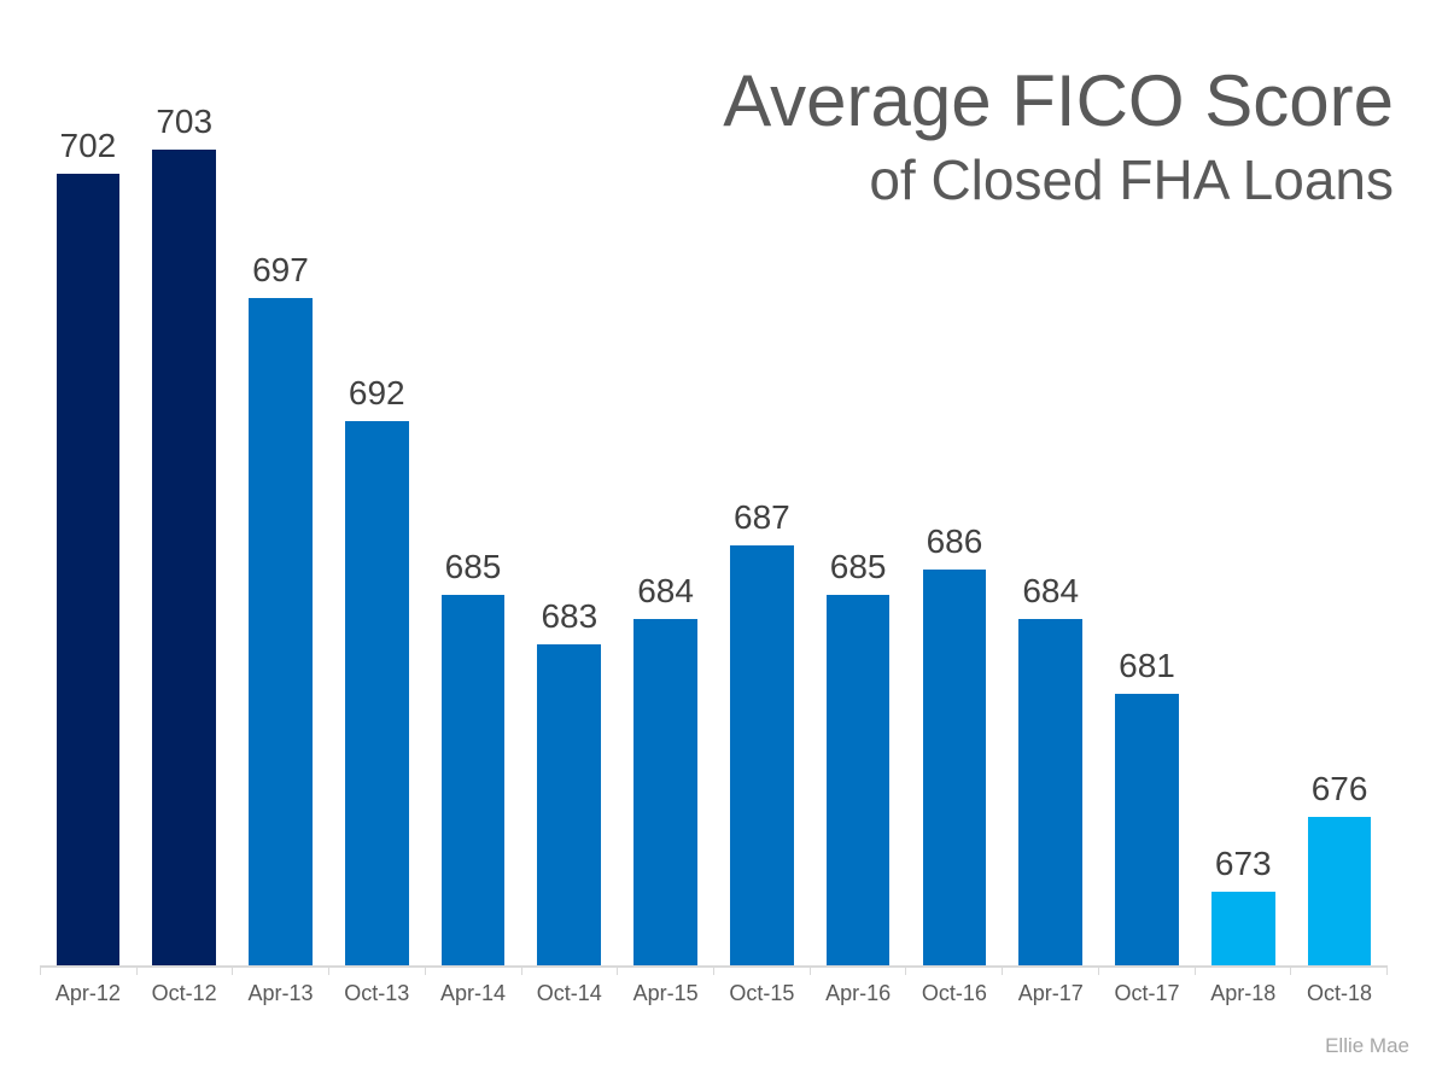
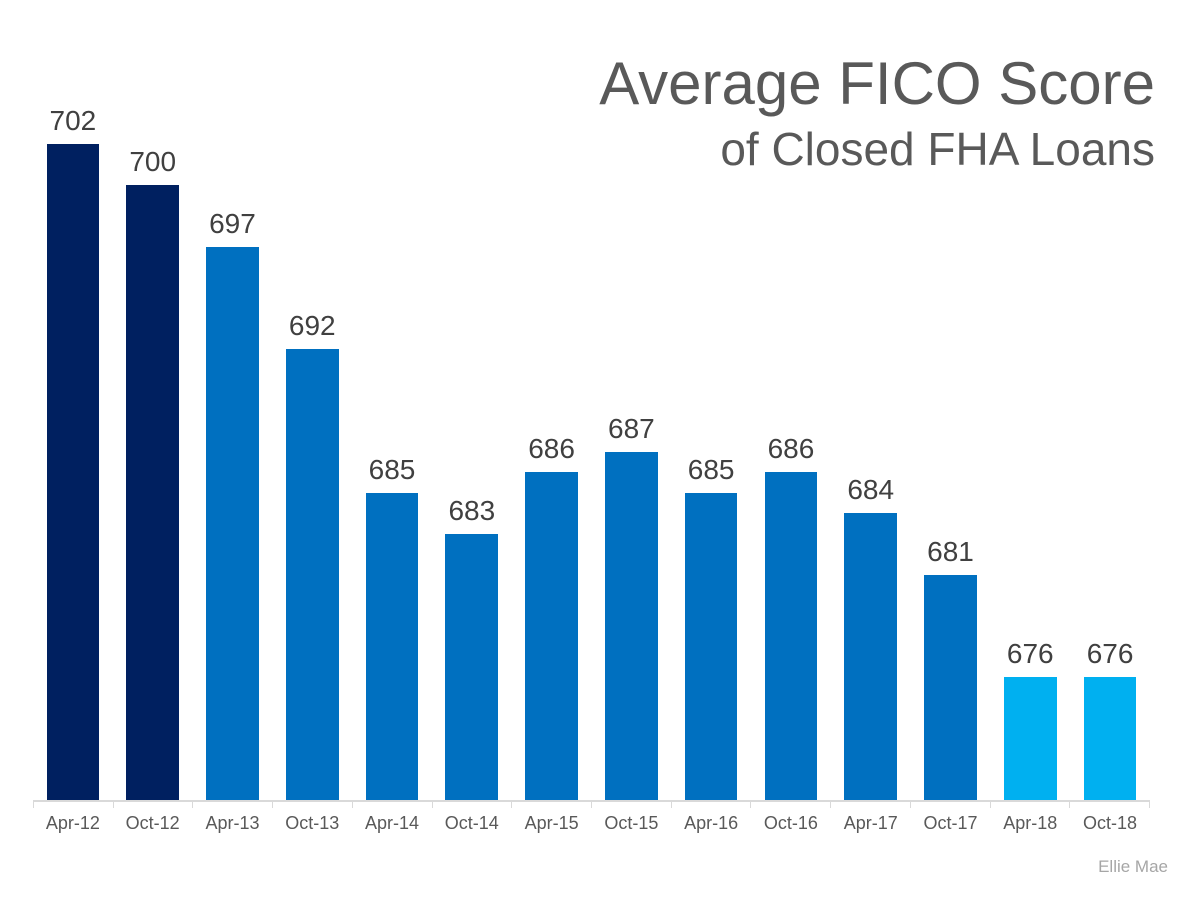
Oct-12: 703 -> 700
Apr-15: 684 -> 686
Apr-18: 673 -> 676
